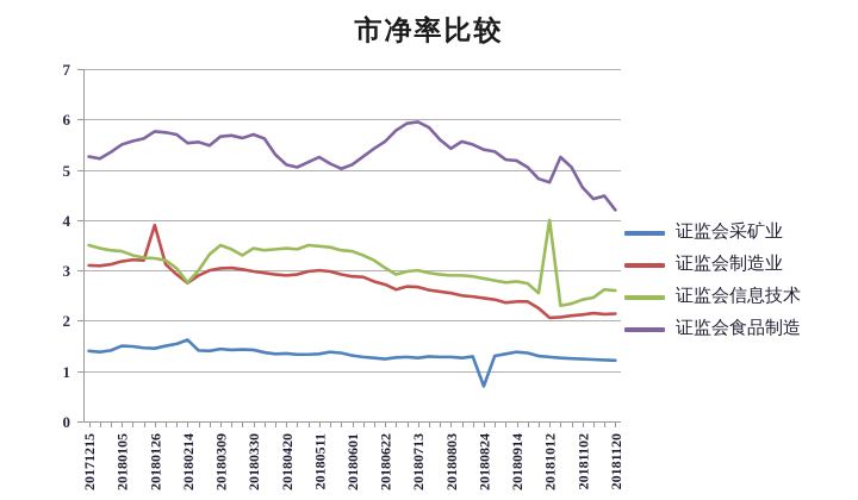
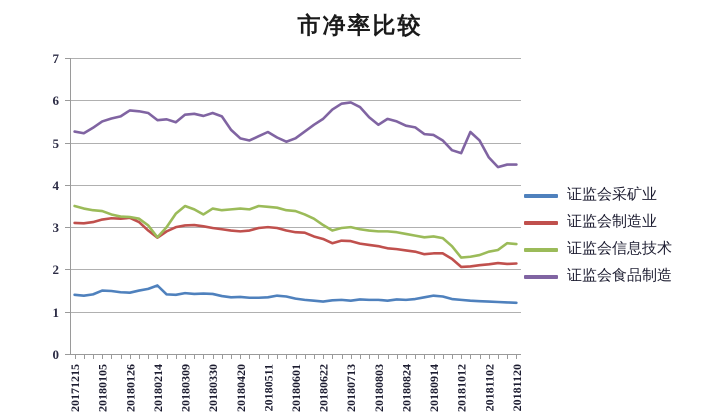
证监会制造业/20180126: 3.9 -> 3.2
证监会采矿业/20180824: 0.7 -> 1.3
证监会信息技术/20181012: 4.0 -> 2.3
证监会食品制造/20181120: 4.2 -> 4.5
